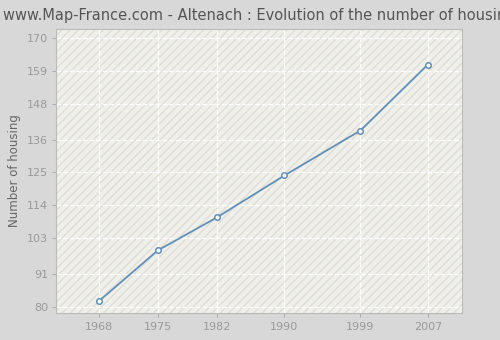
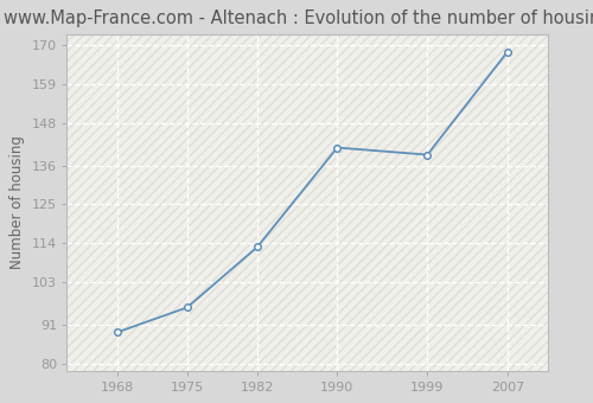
1968: 82 -> 89
1975: 99 -> 96
1982: 110 -> 113
1990: 124 -> 141
2007: 161 -> 168
